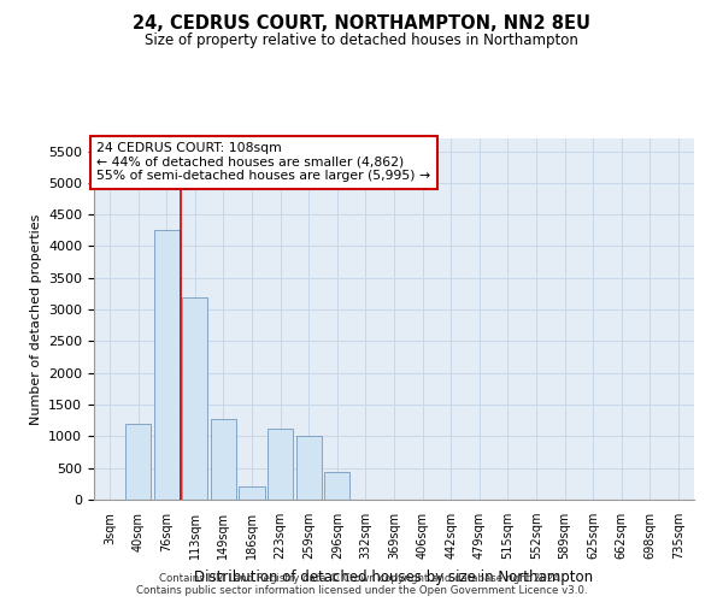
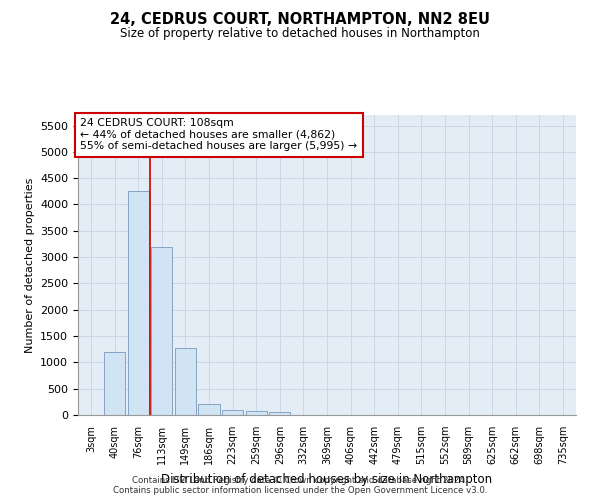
223sqm: 1120 -> 100
259sqm: 1000 -> 70
296sqm: 440 -> 50
